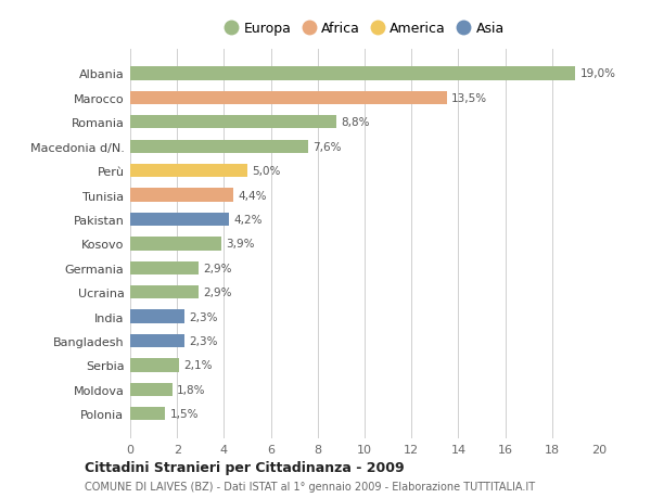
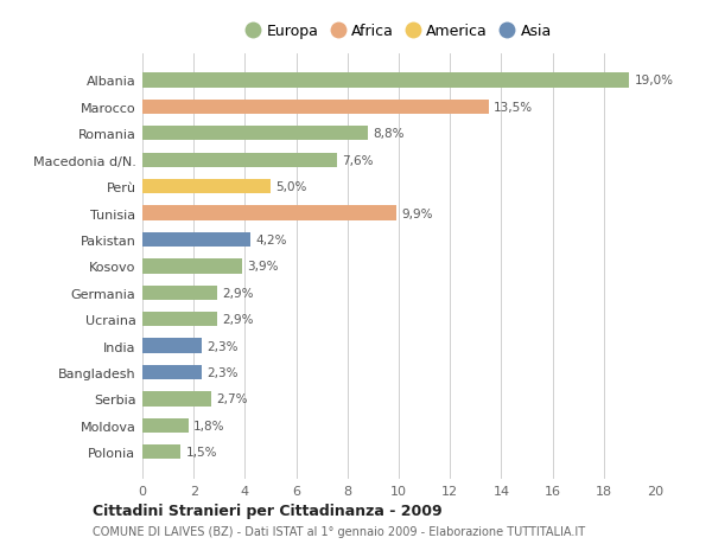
Tunisia: 4,4% -> 9,9%
Serbia: 2,1% -> 2,7%
